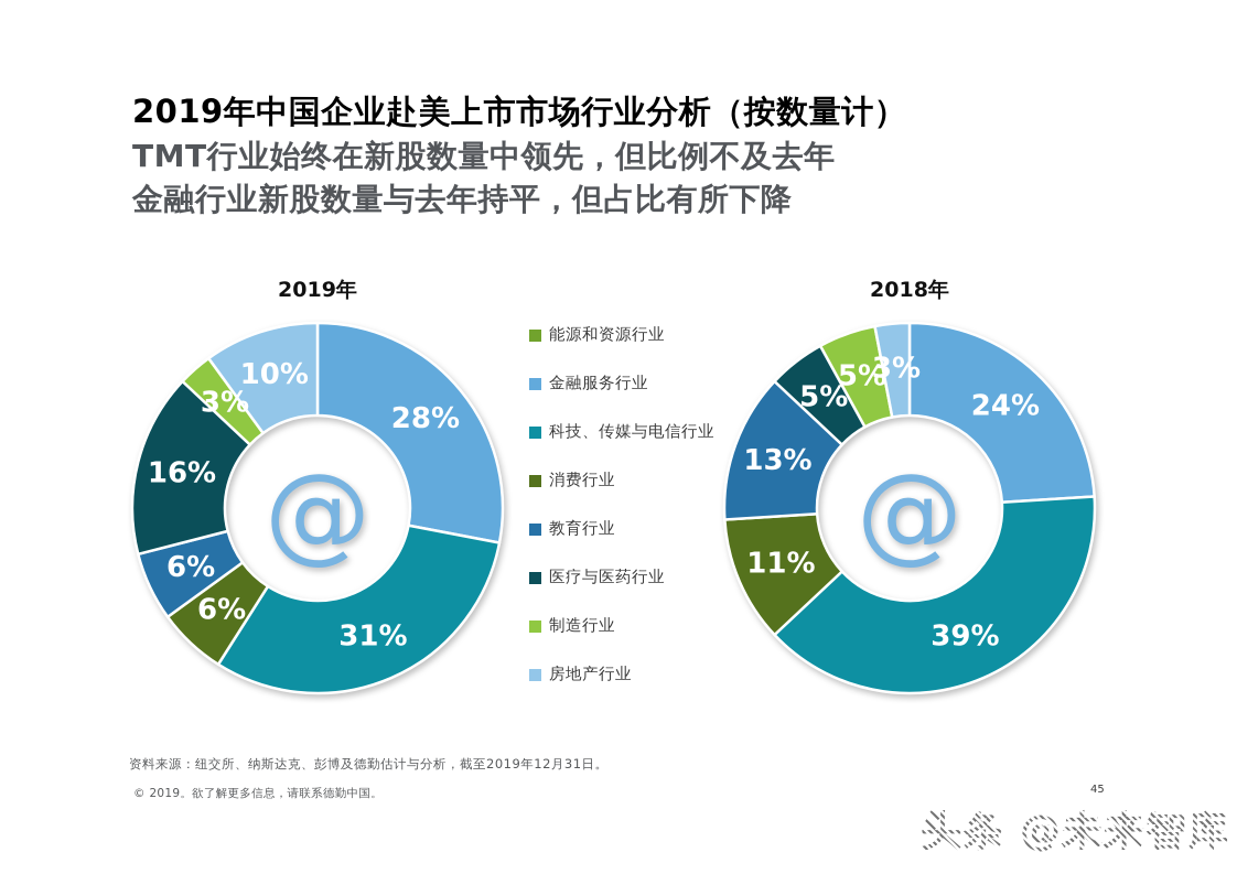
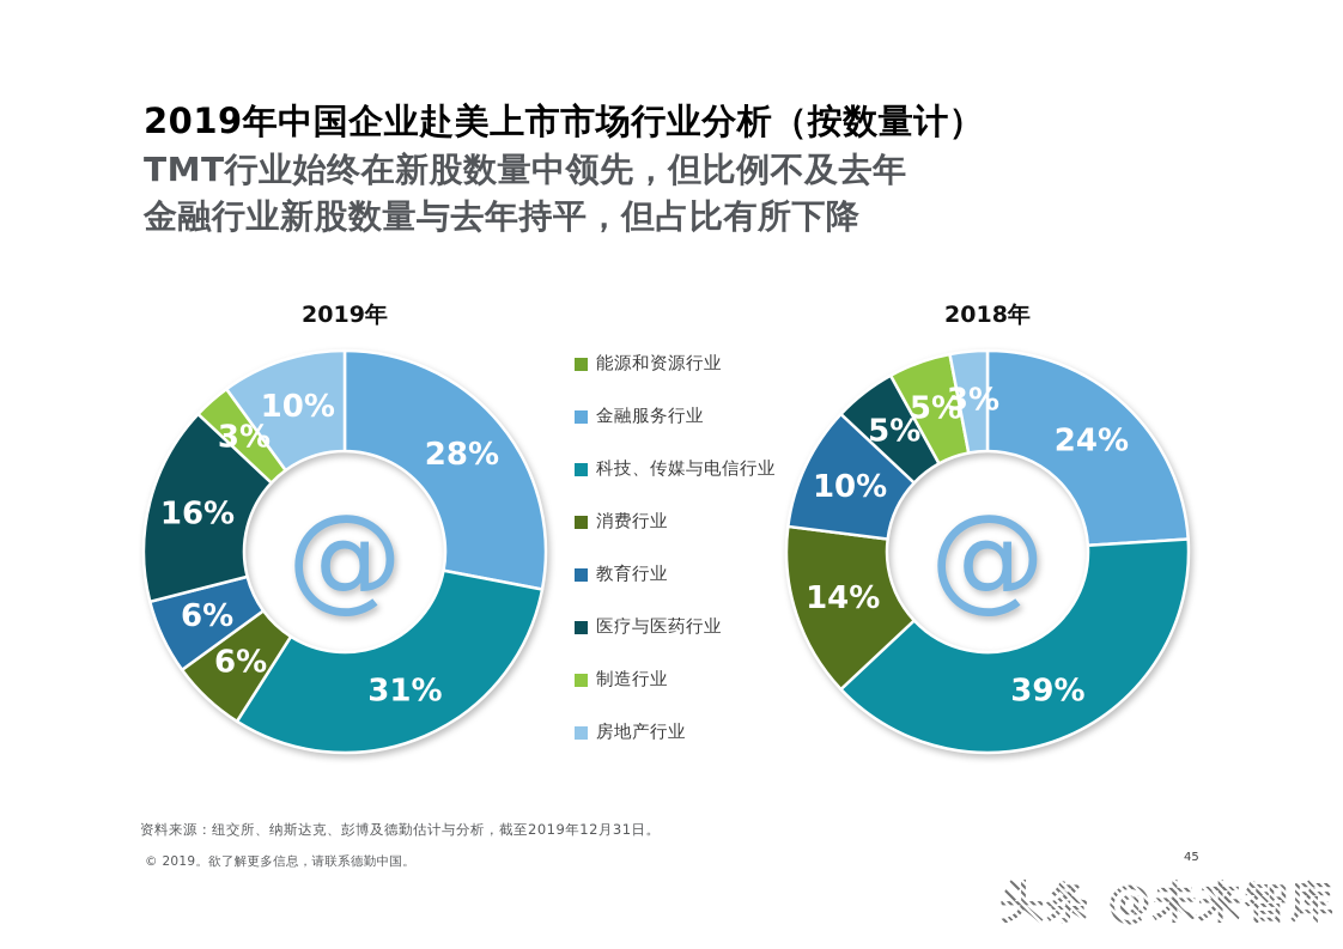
2018年/消费行业: 11% -> 14%
2018年/教育行业: 13% -> 10%
